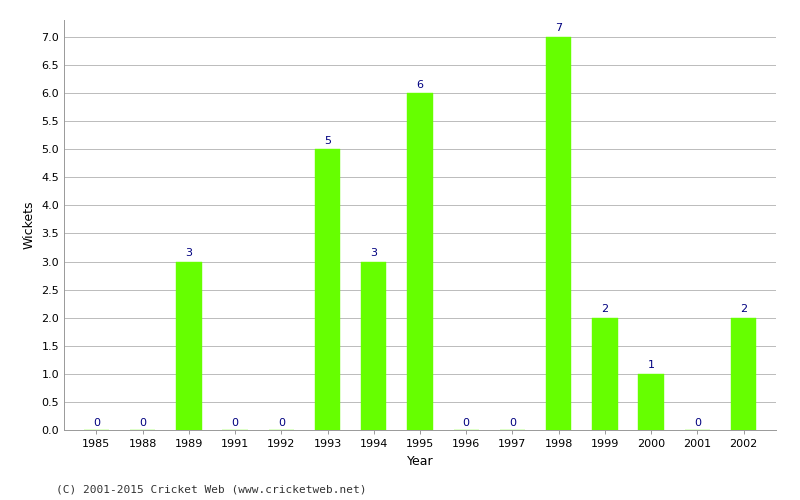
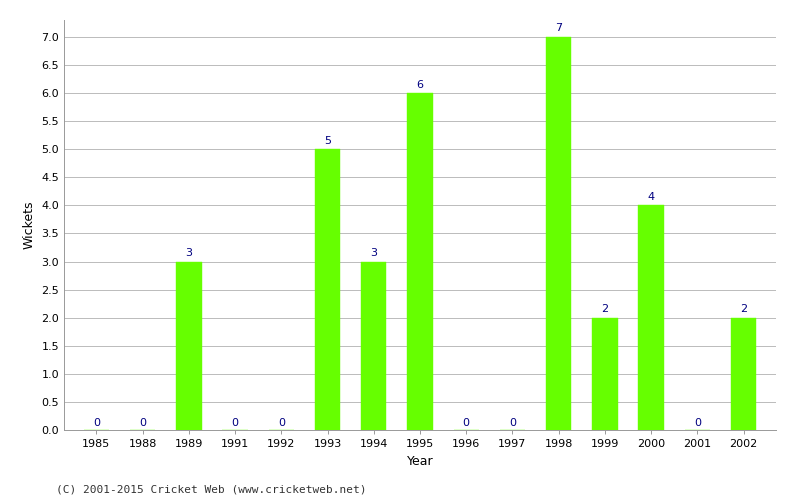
2000: 1 -> 4
